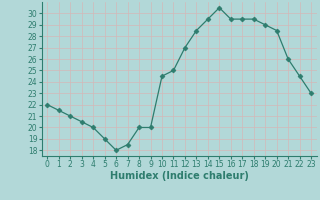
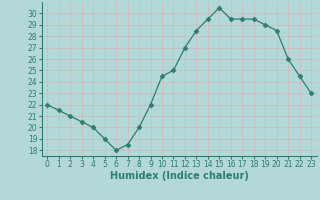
9: 20.0 -> 22.0
